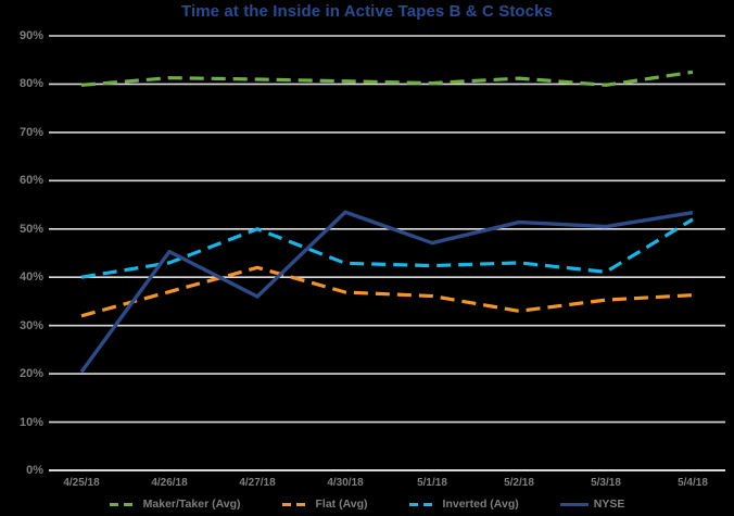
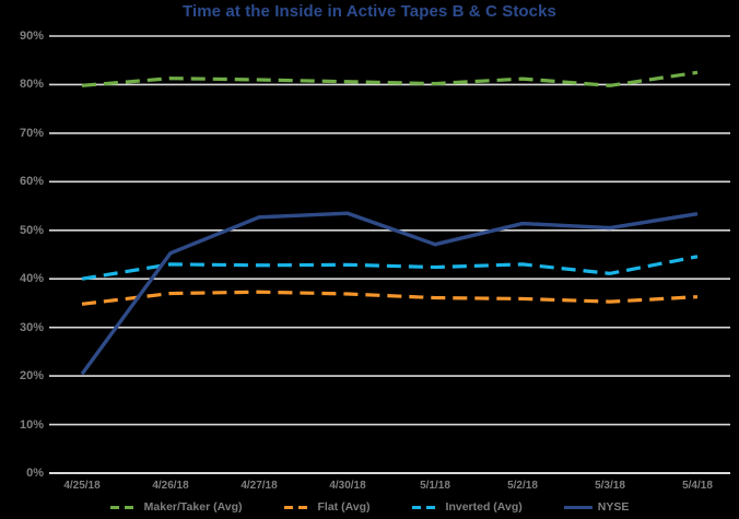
Flat (Avg)/4/25/18: 32% -> 35%
Flat (Avg)/4/27/18: 42% -> 37%
Inverted (Avg)/4/27/18: 50% -> 43%
NYSE/4/27/18: 36% -> 53%
Flat (Avg)/5/2/18: 33% -> 36%
Inverted (Avg)/5/4/18: 52% -> 45%
